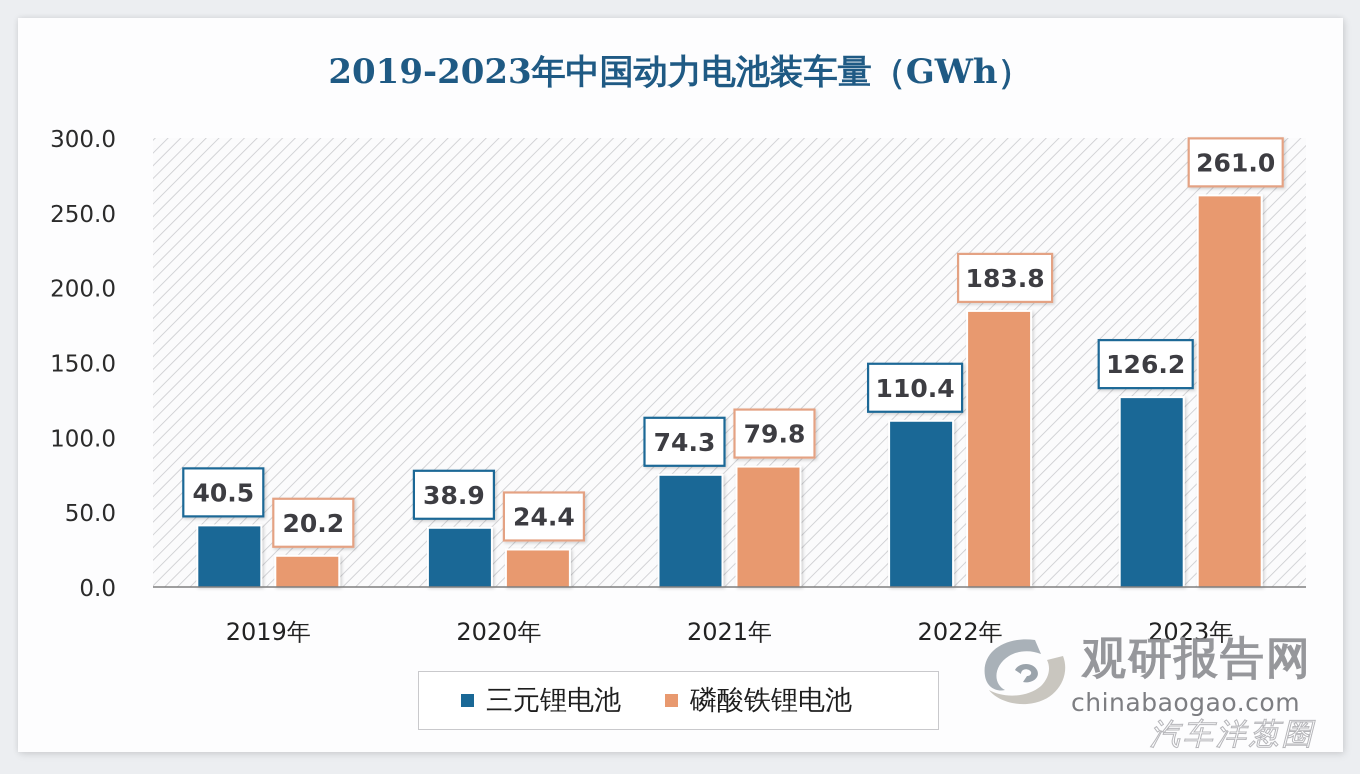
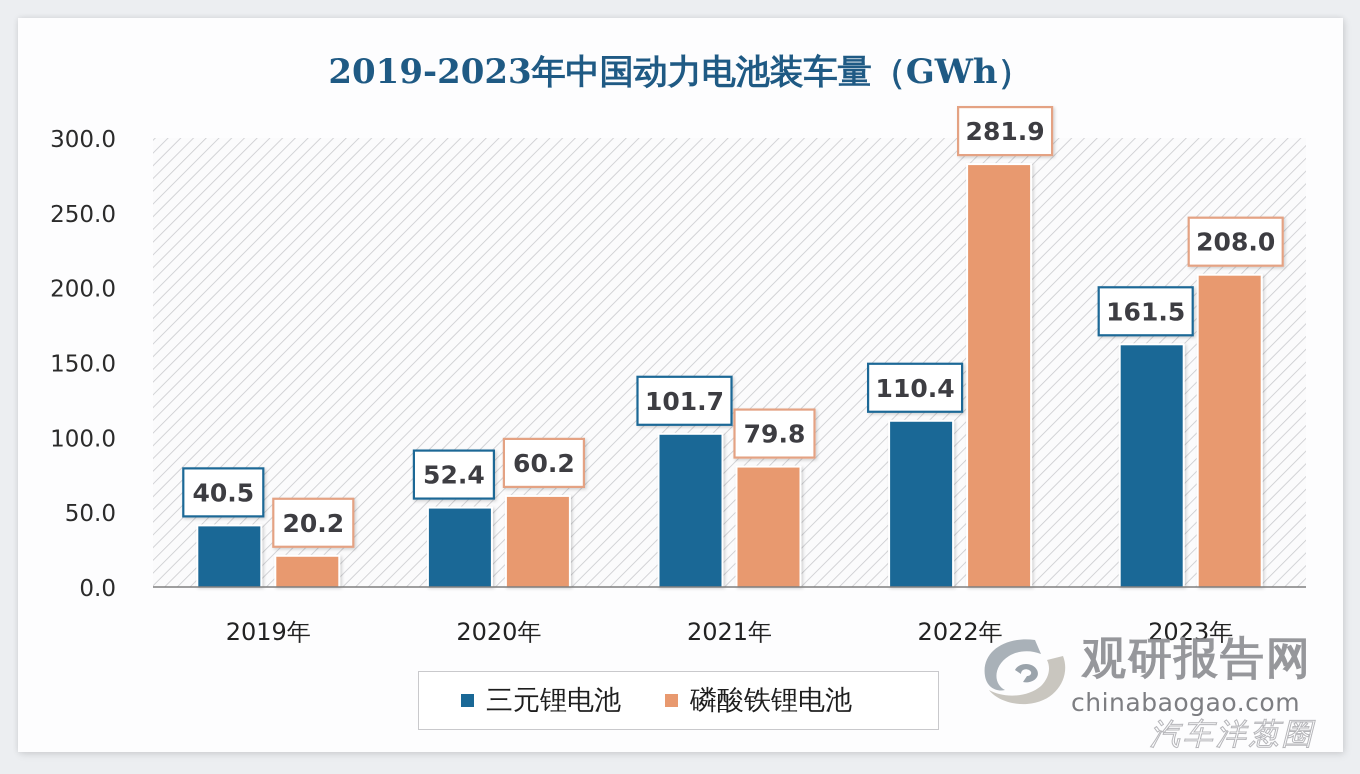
三元锂电池/2020年: 38.9 -> 52.4
磷酸铁锂电池/2020年: 24.4 -> 60.2
三元锂电池/2021年: 74.3 -> 101.7
磷酸铁锂电池/2022年: 183.8 -> 281.9
三元锂电池/2023年: 126.2 -> 161.5
磷酸铁锂电池/2023年: 261.0 -> 208.0
